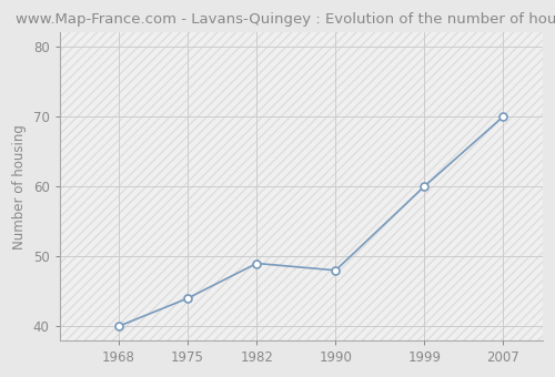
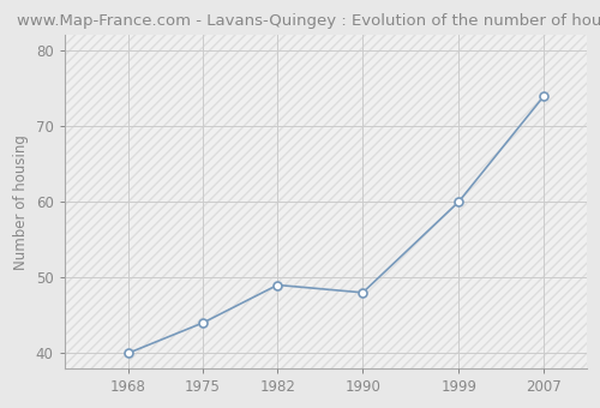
2007: 70 -> 74
